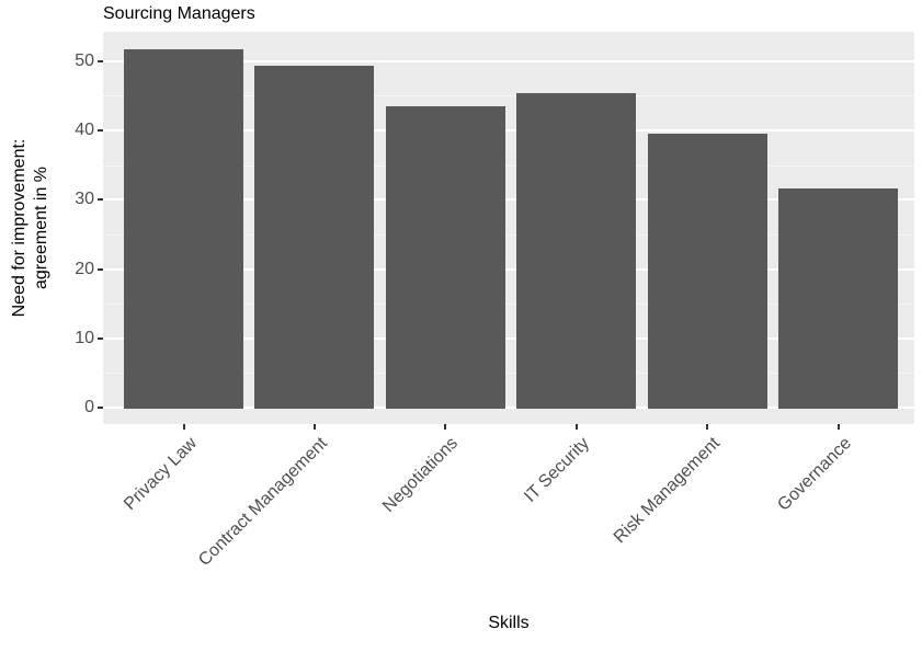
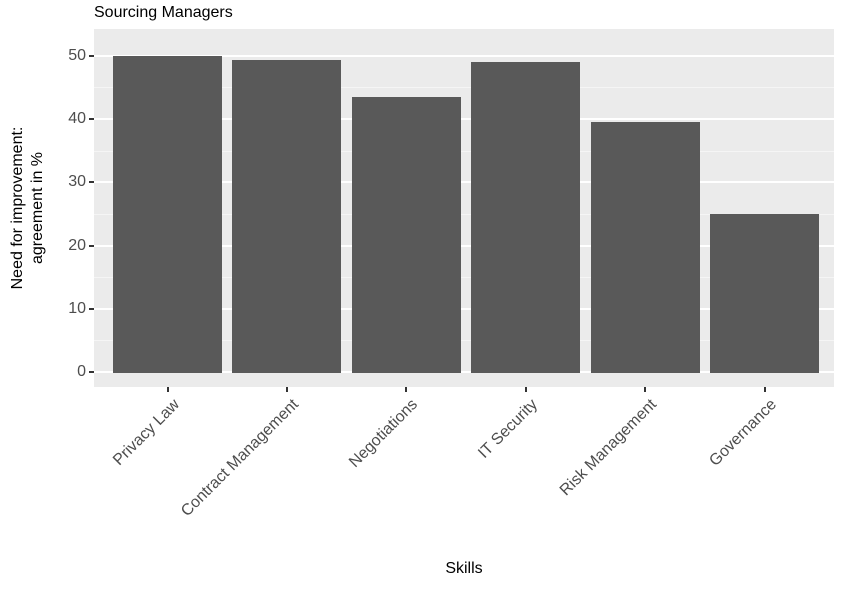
Privacy Law: 52 -> 50
IT Security: 45 -> 49
Governance: 32 -> 25
